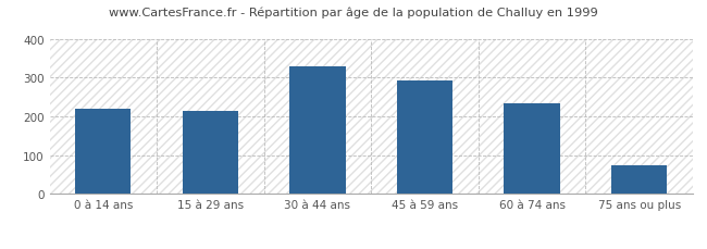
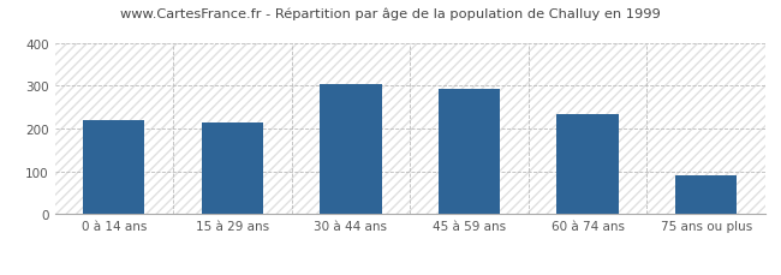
30 à 44 ans: 330 -> 303
75 ans ou plus: 75 -> 90
